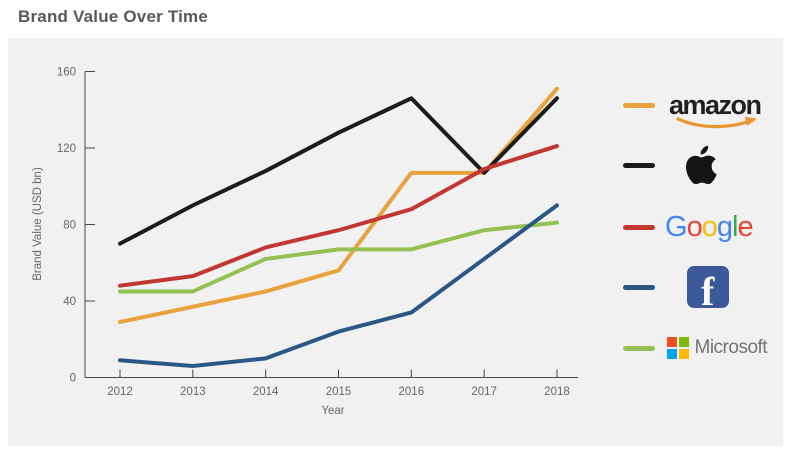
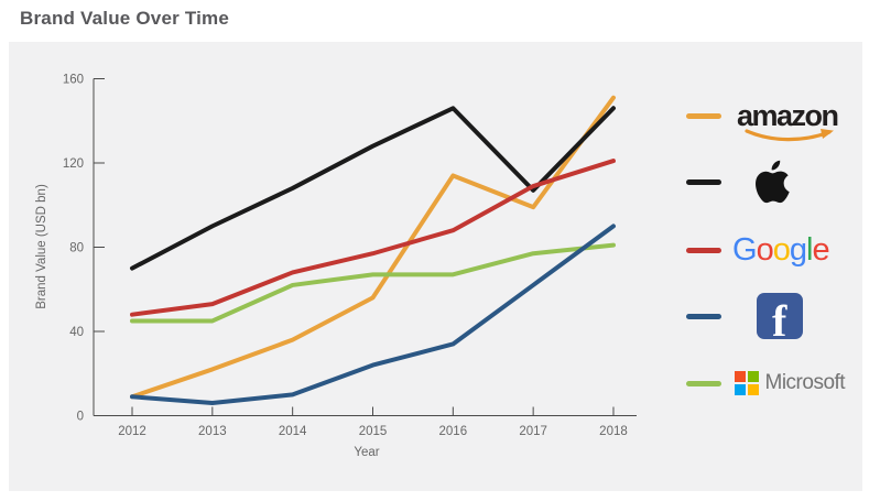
amazon/2012: 29 -> 9
amazon/2013: 37 -> 22
amazon/2014: 45 -> 36
amazon/2016: 107 -> 114
amazon/2017: 107 -> 99
